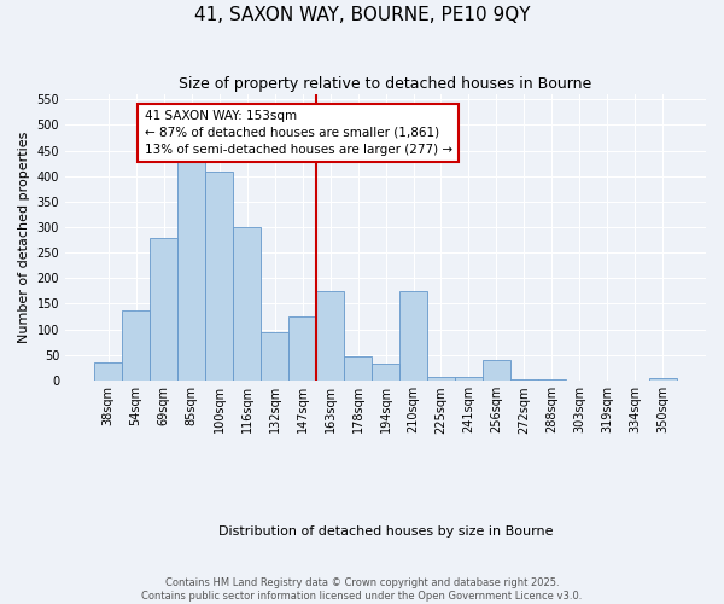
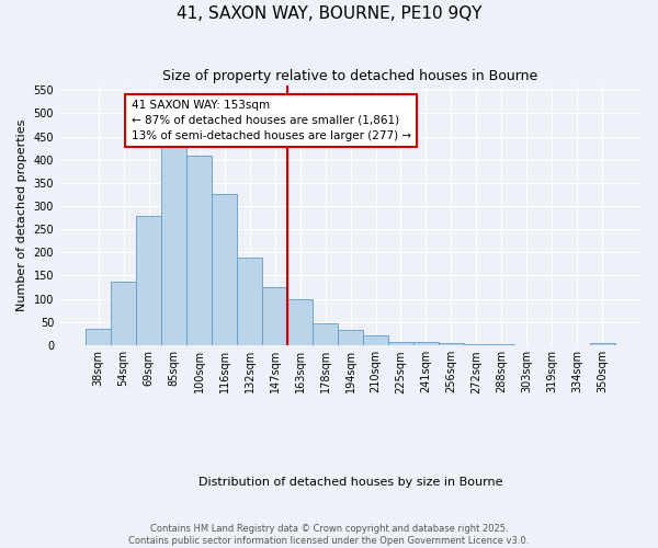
116sqm: 300 -> 325
132sqm: 95 -> 190
163sqm: 175 -> 100
210sqm: 175 -> 20
256sqm: 40 -> 5
